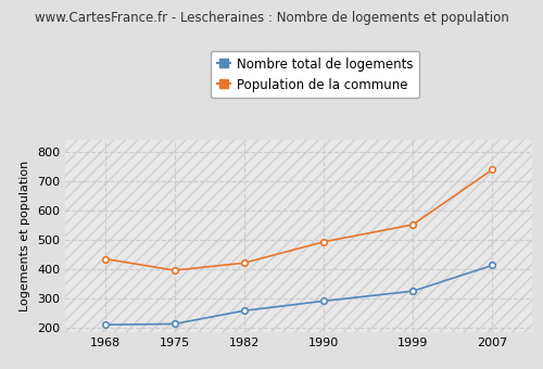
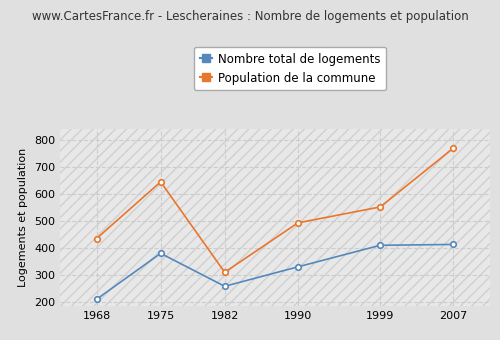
Nombre total de logements/1975: 213 -> 380
Population de la commune/1975: 396 -> 645
Population de la commune/1982: 421 -> 310
Nombre total de logements/1990: 291 -> 330
Nombre total de logements/1999: 325 -> 410
Population de la commune/2007: 740 -> 770
